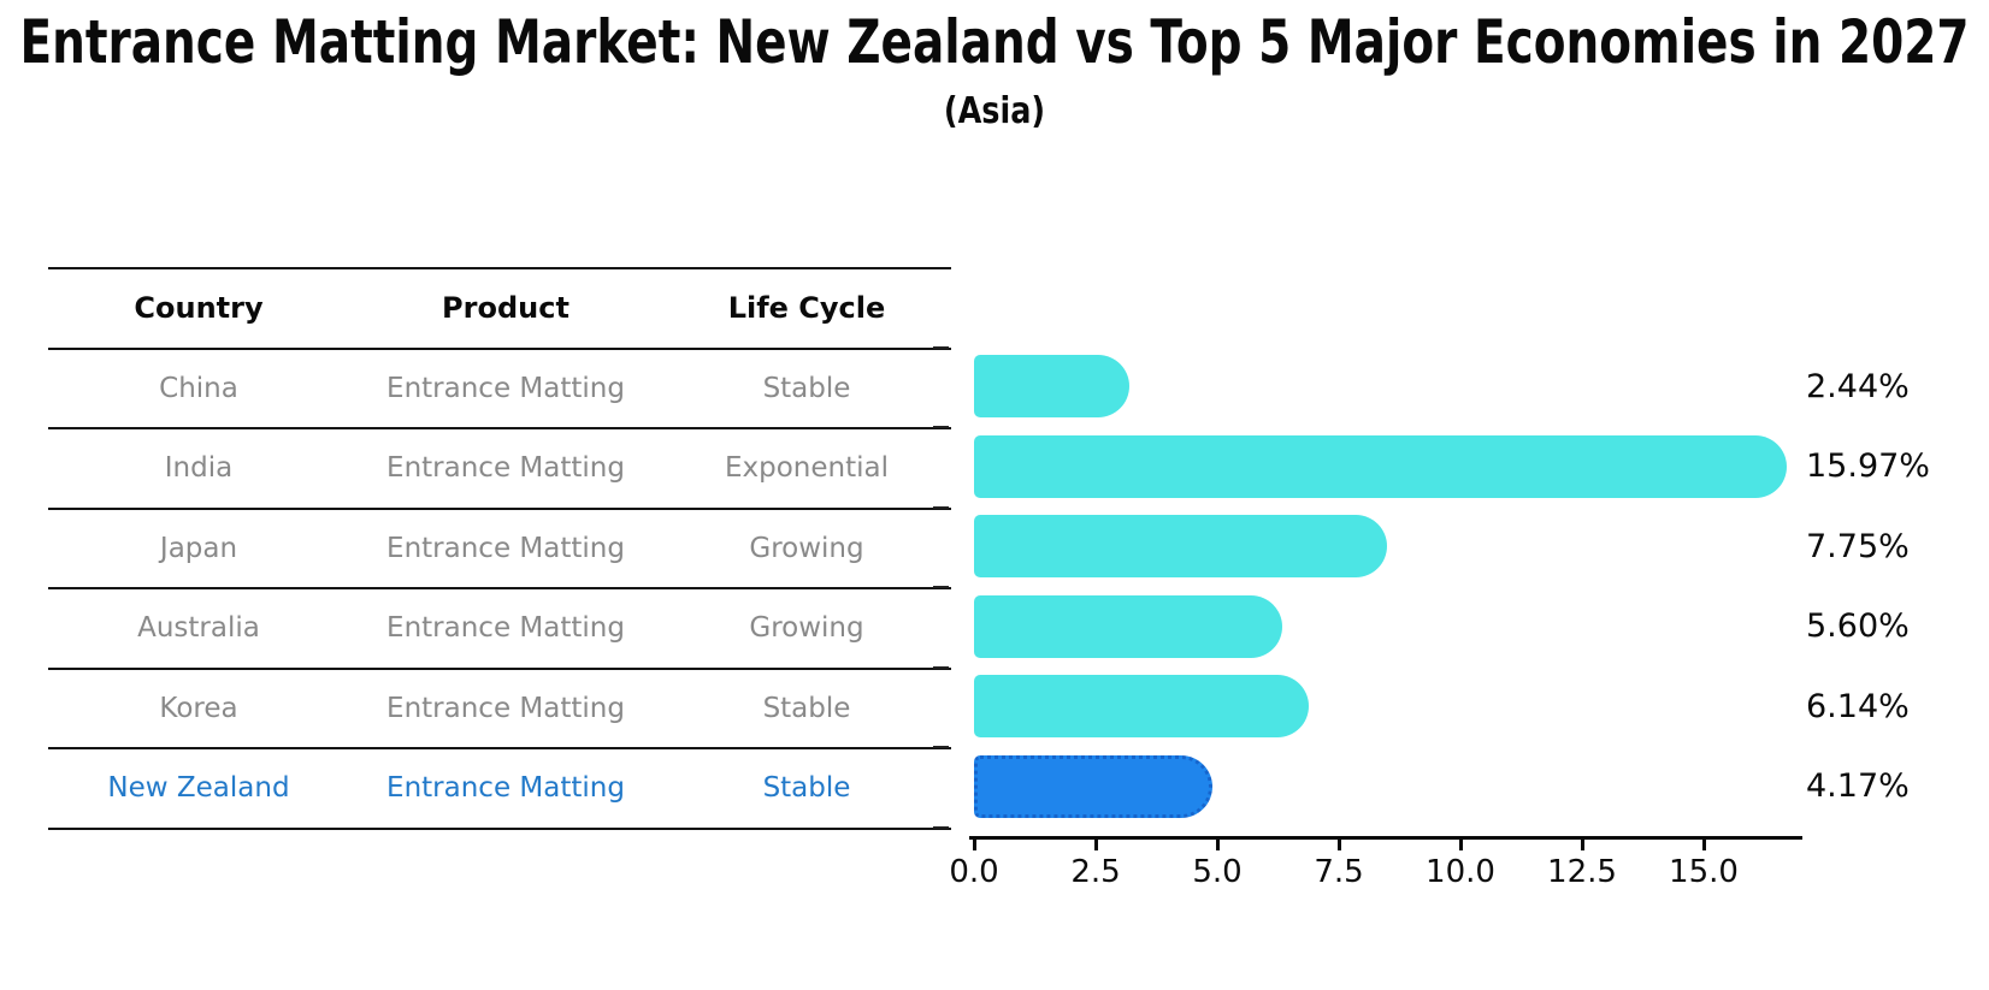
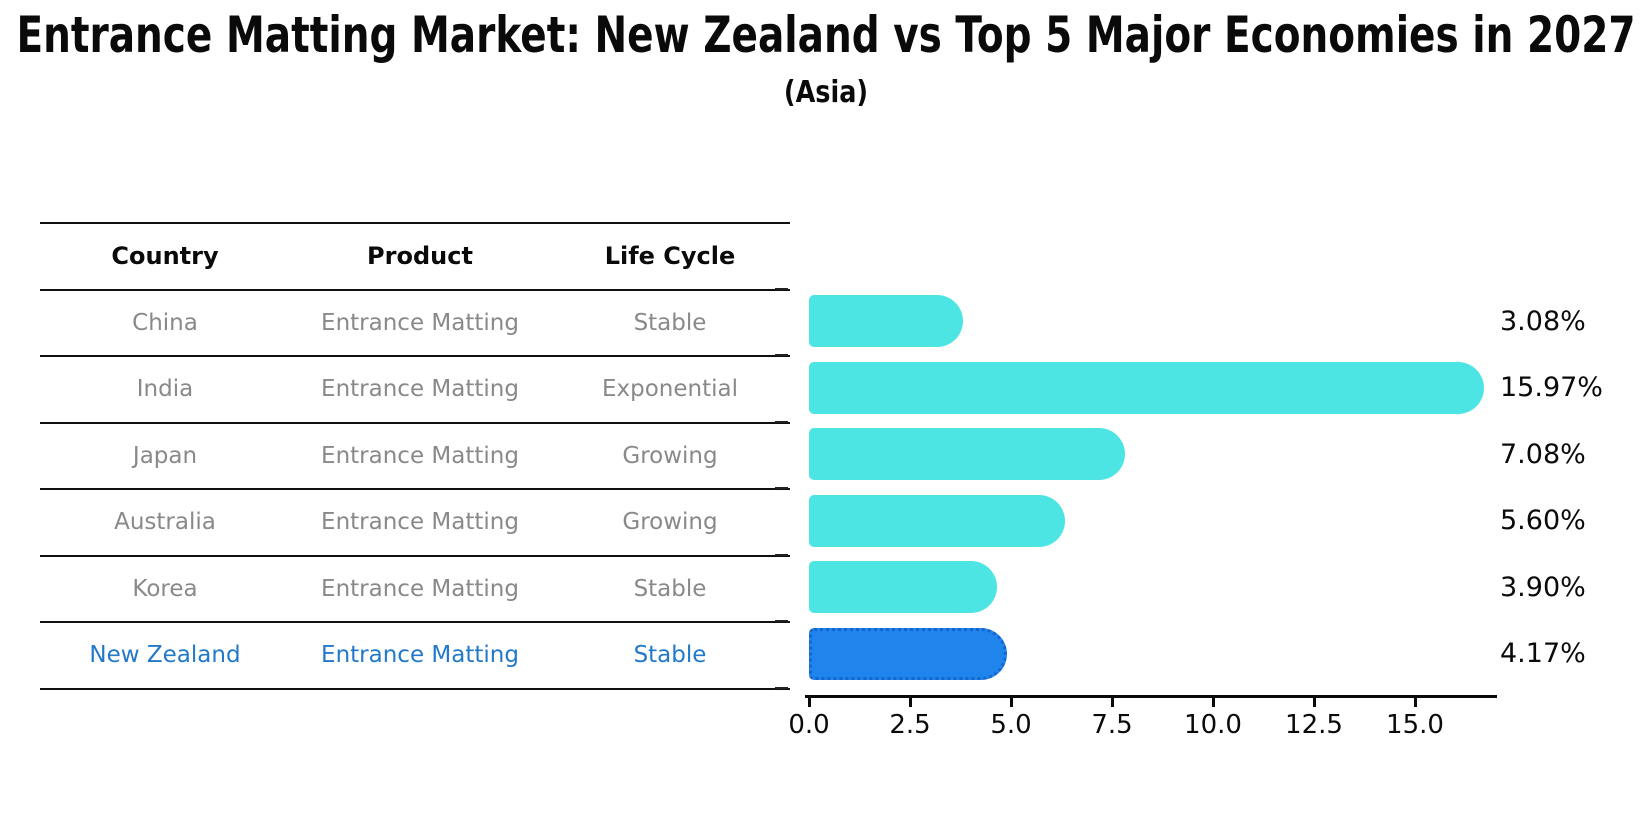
China: 2.44% -> 3.08%
Japan: 7.75% -> 7.08%
Korea: 6.14% -> 3.90%
